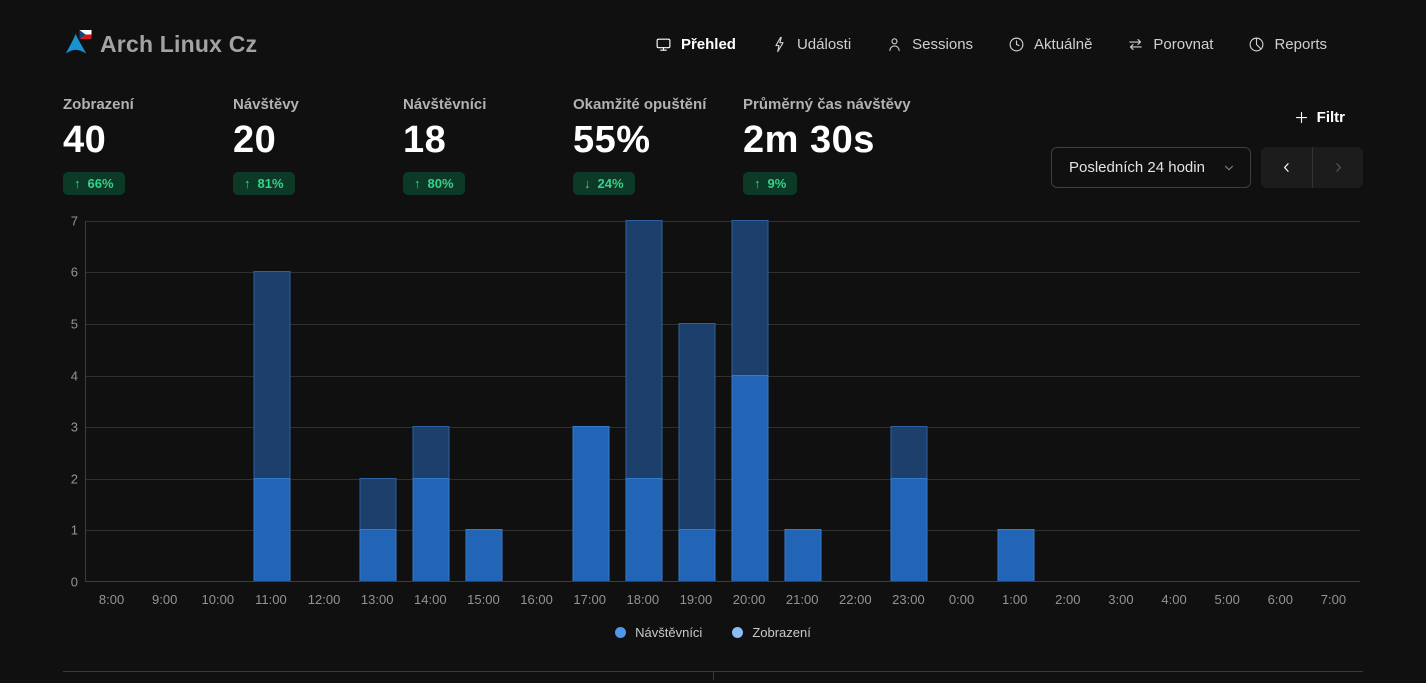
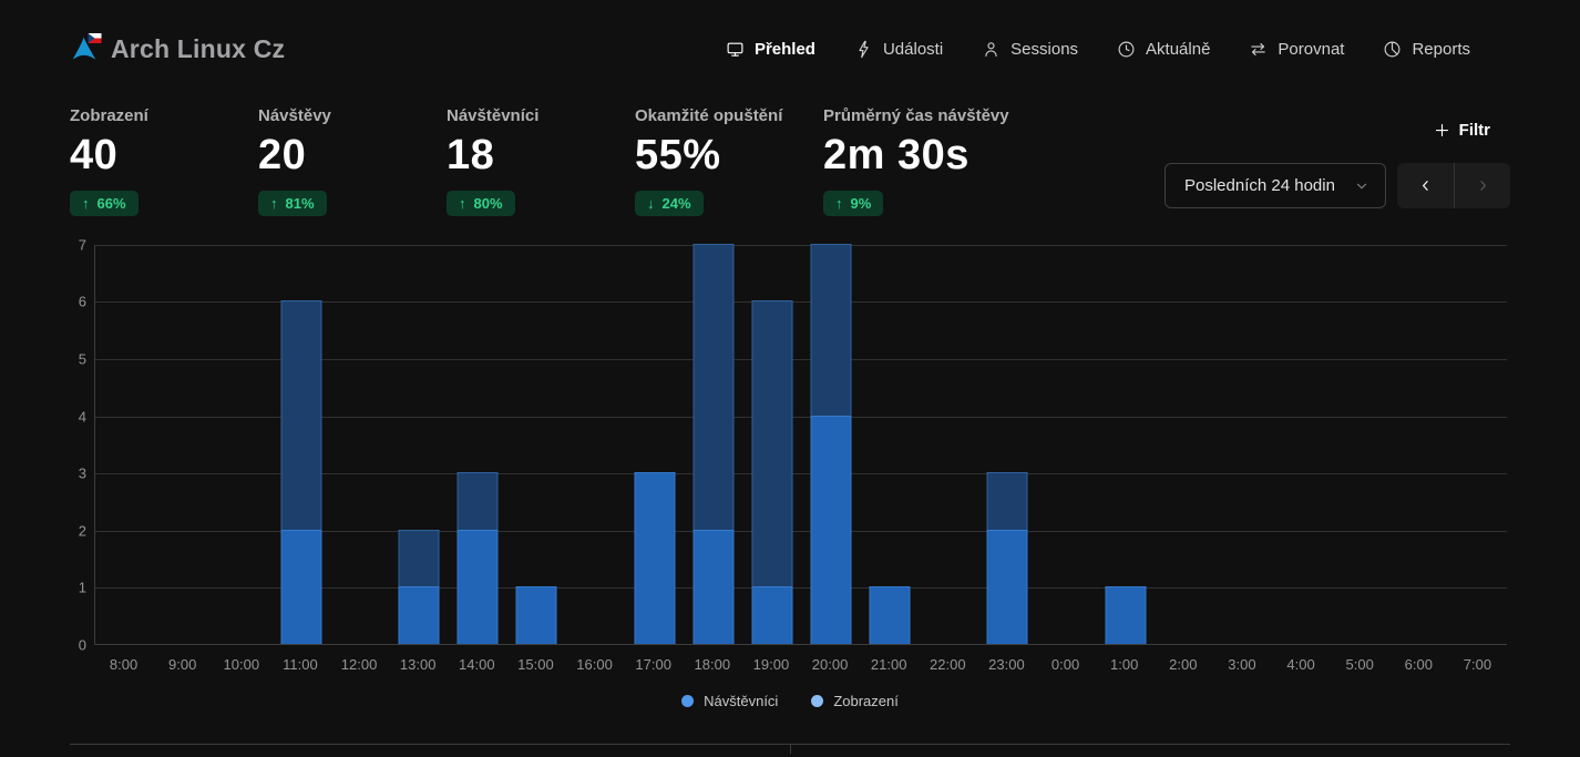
Zobrazení/19:00: 5 -> 6
